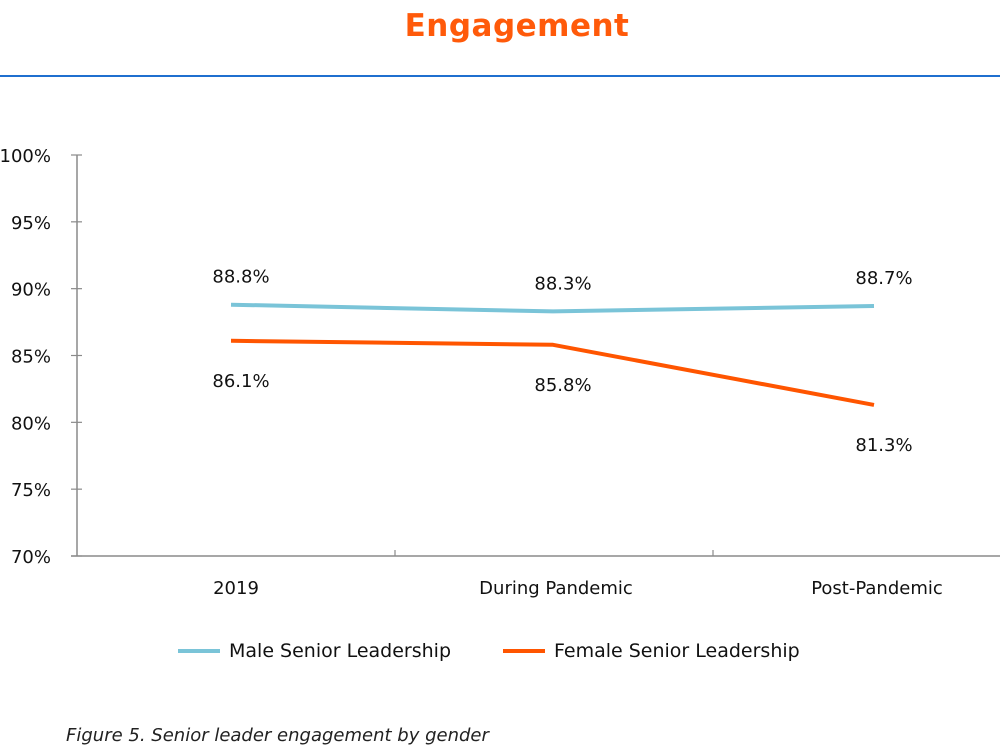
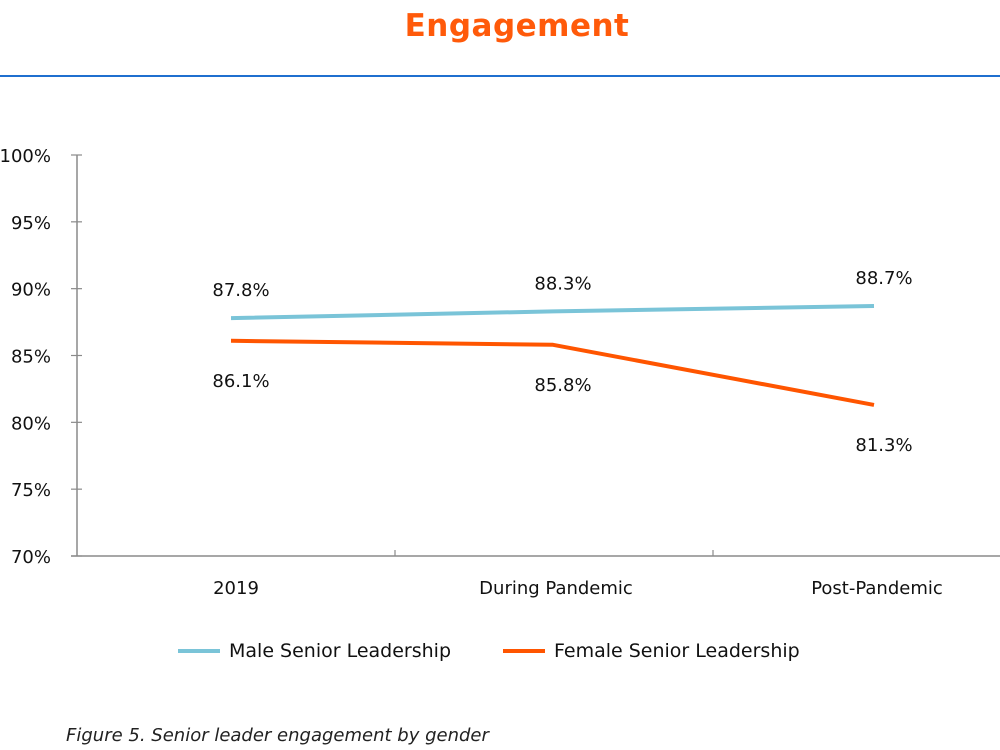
Male Senior Leadership/2019: 88.8% -> 87.8%
